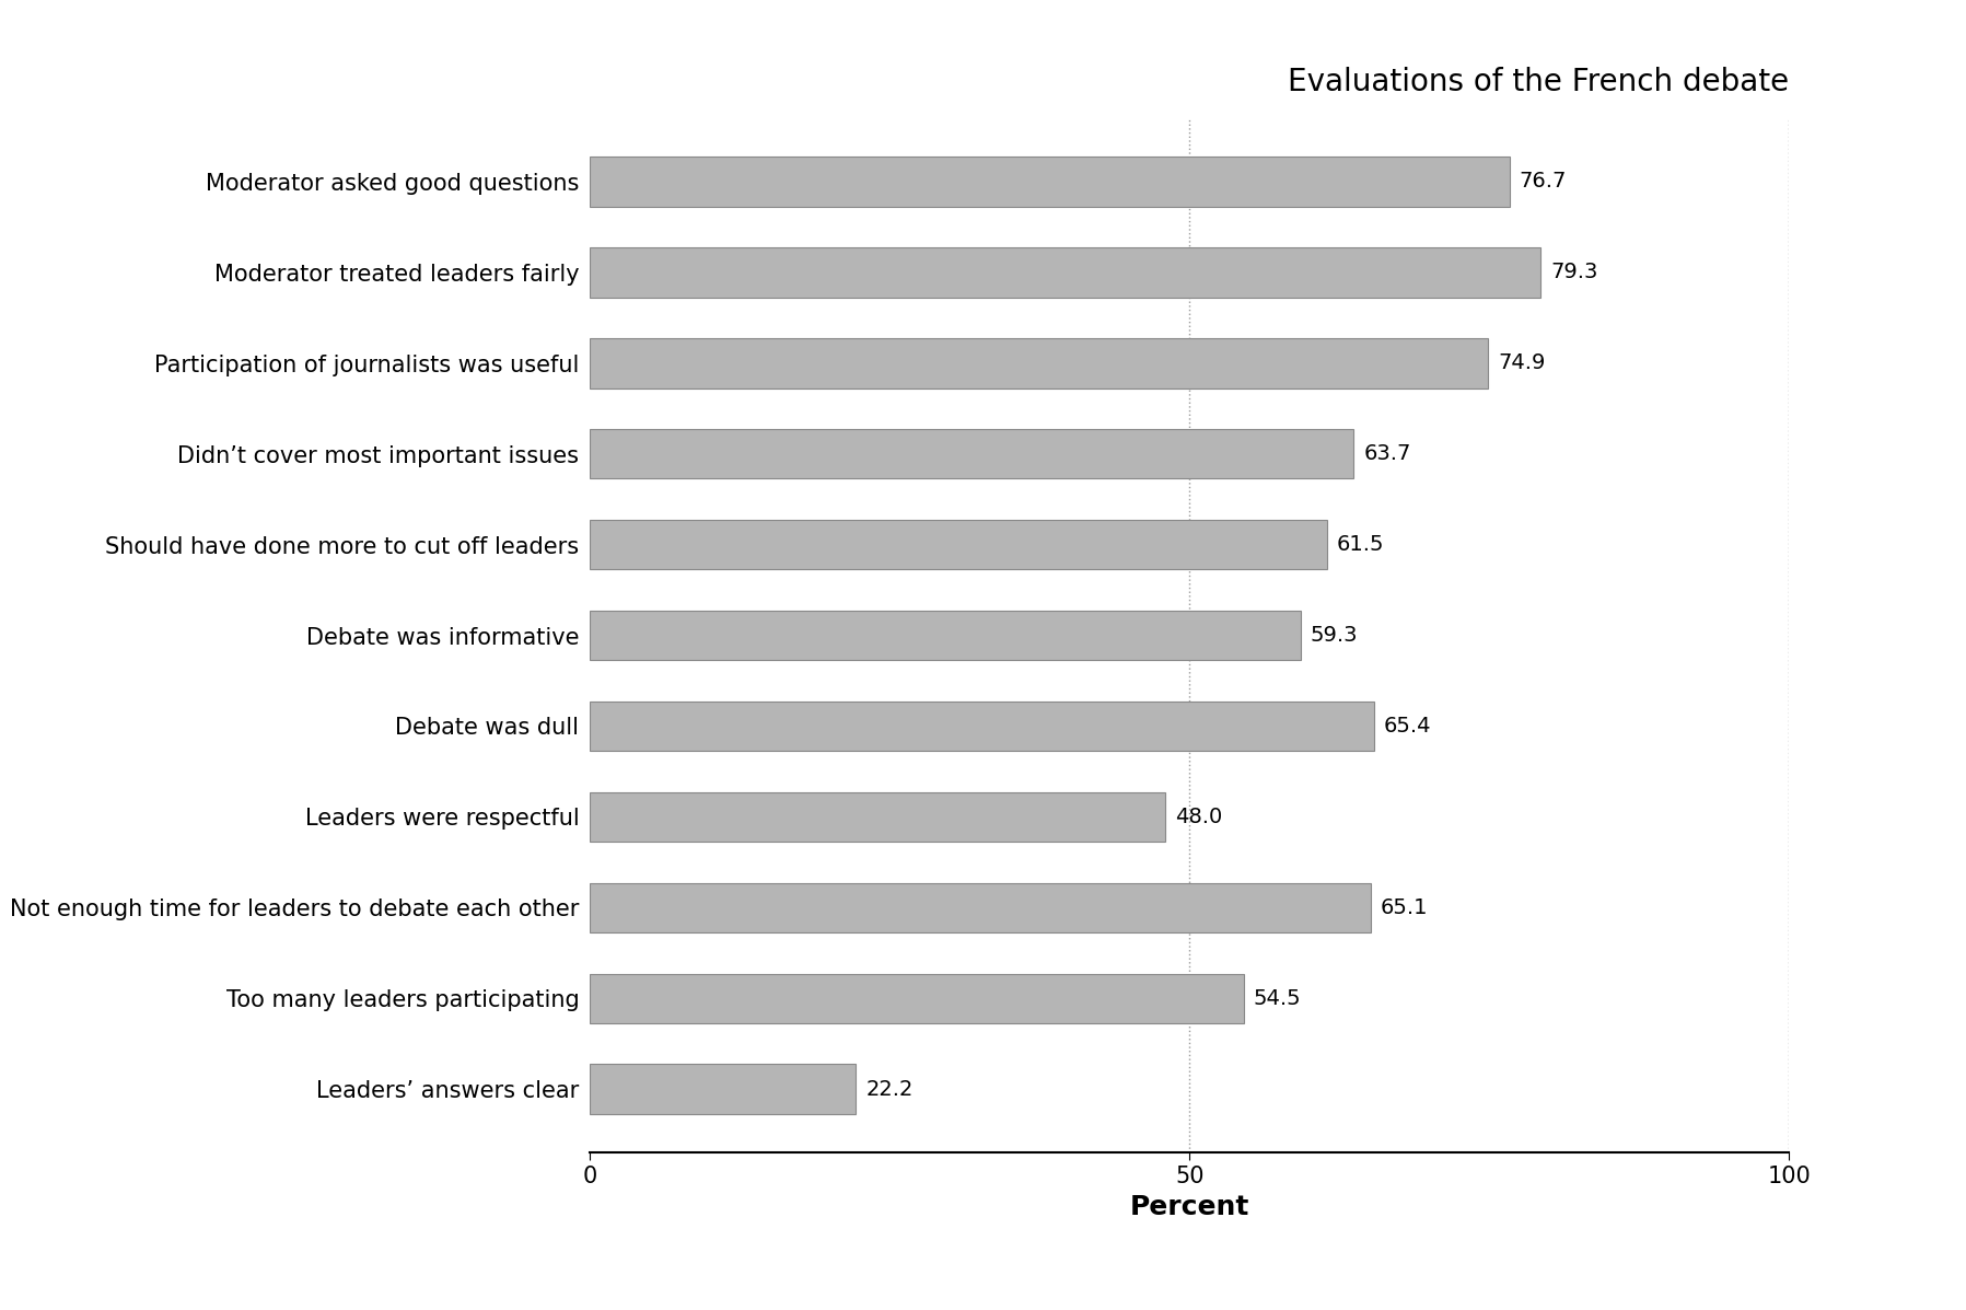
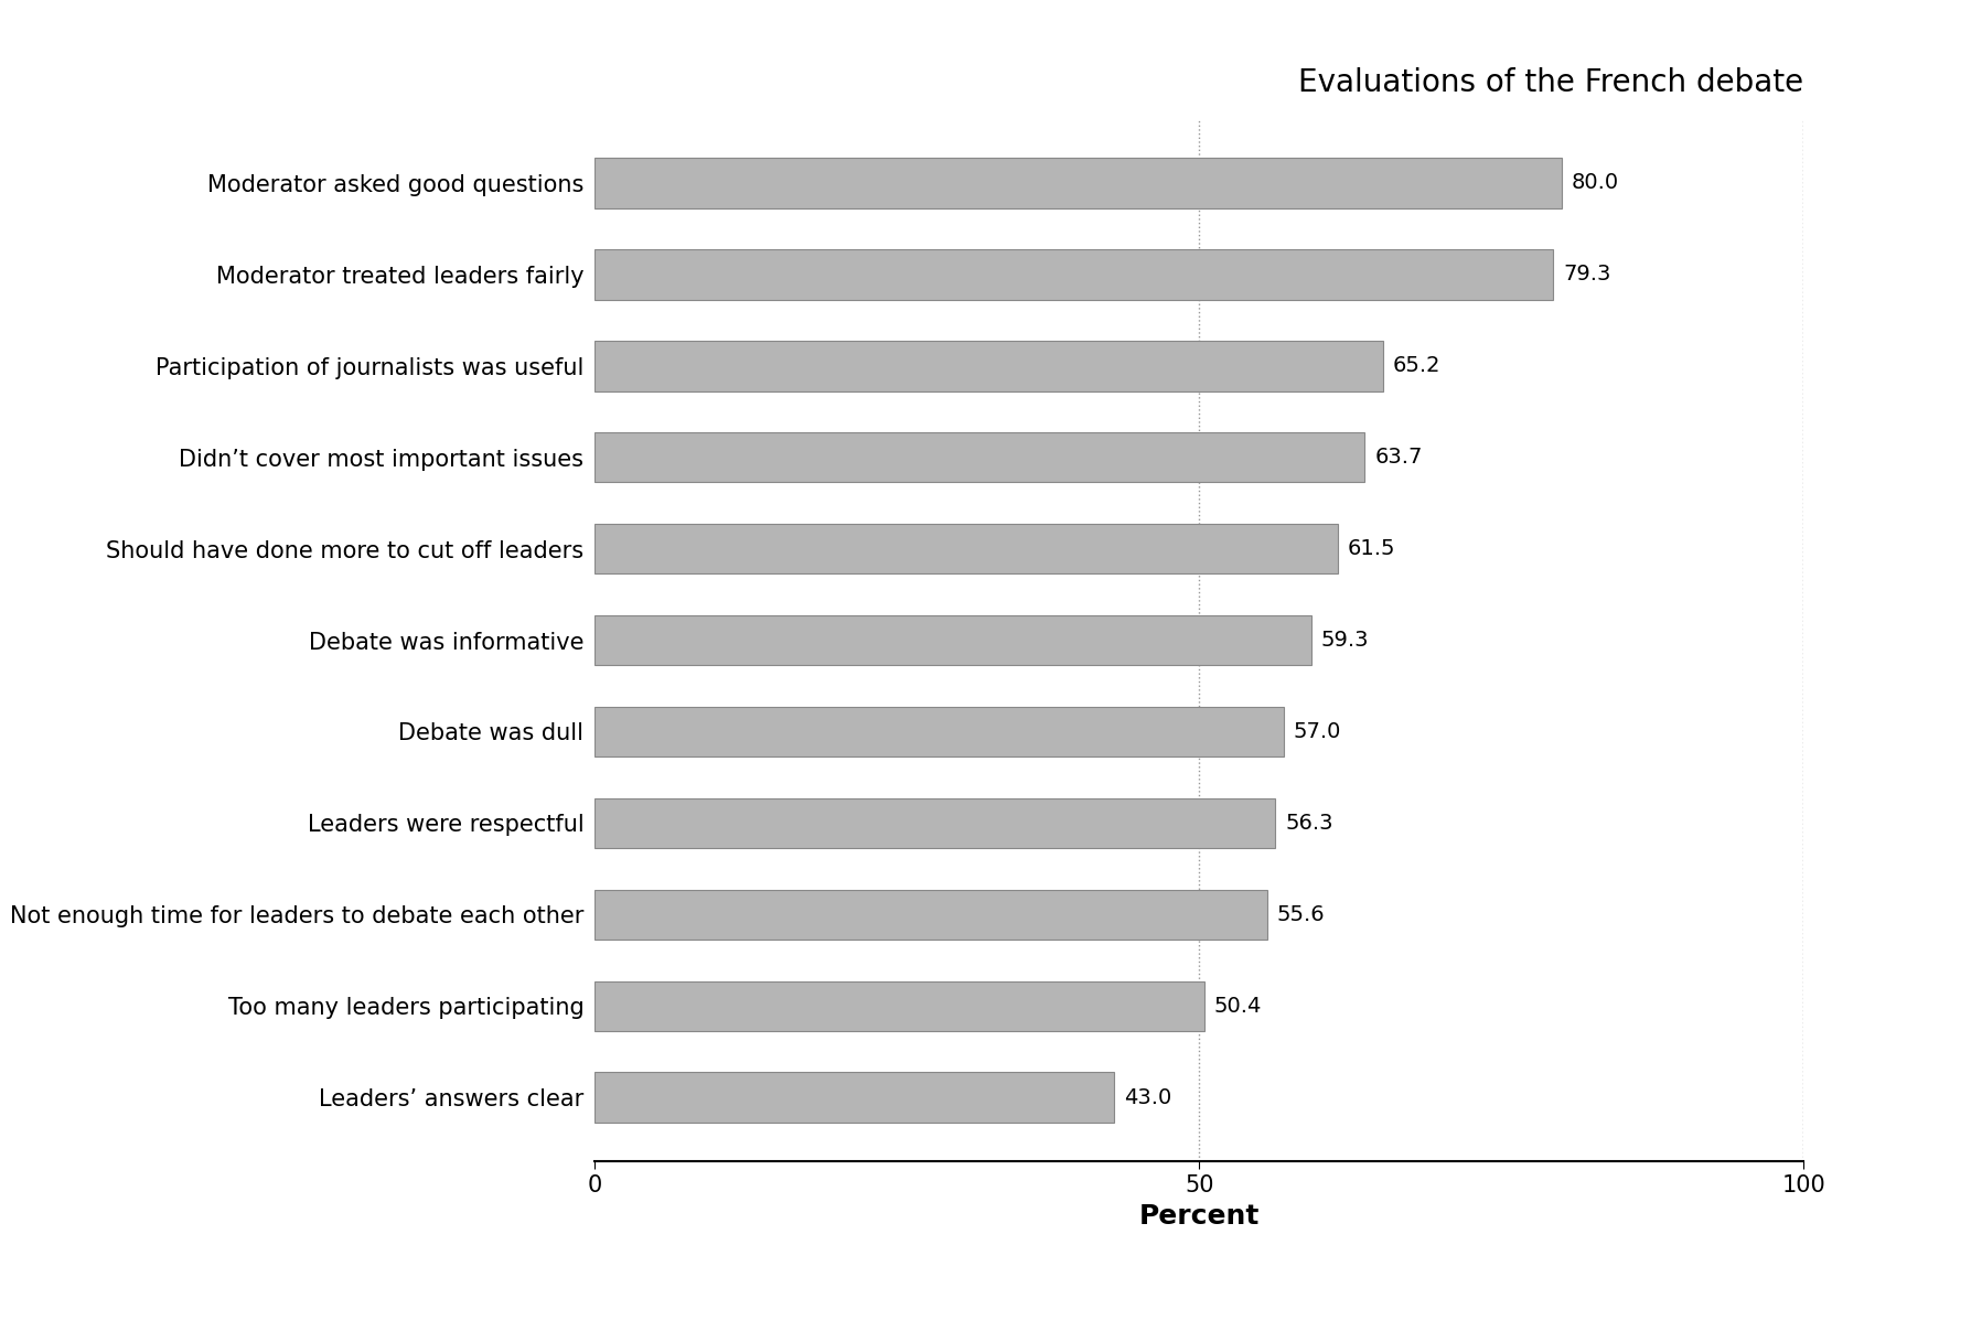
Moderator asked good questions: 76.7 -> 80.0
Participation of journalists was useful: 74.9 -> 65.2
Debate was dull: 65.4 -> 57.0
Leaders were respectful: 48.0 -> 56.3
Not enough time for leaders to debate each other: 65.1 -> 55.6
Too many leaders participating: 54.5 -> 50.4
Leaders’ answers clear: 22.2 -> 43.0
